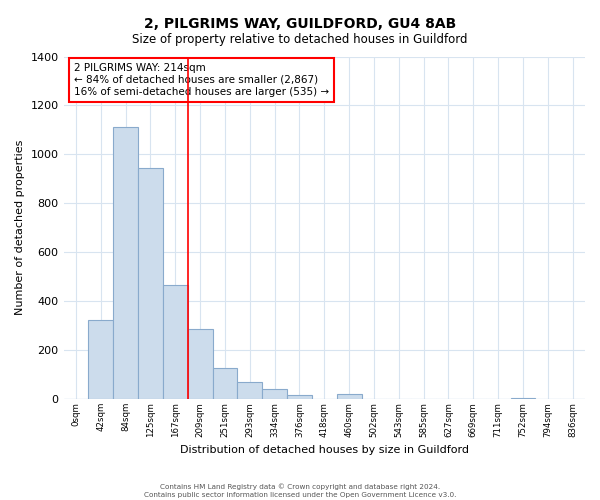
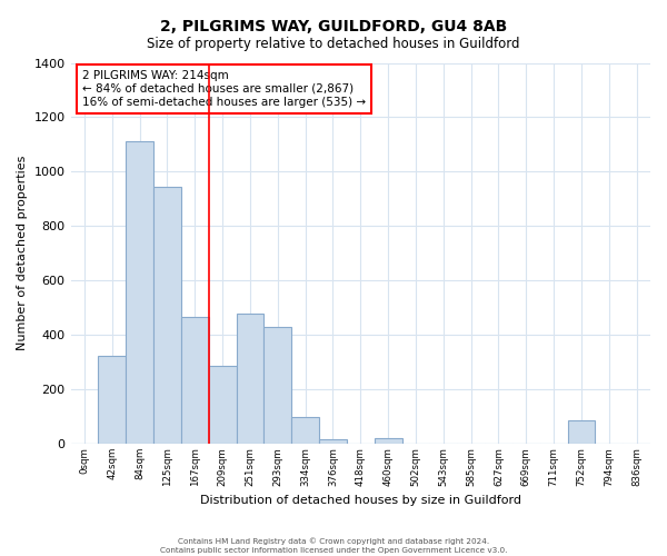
251sqm: 125 -> 480
293sqm: 70 -> 430
334sqm: 42 -> 100
752sqm: 5 -> 85
